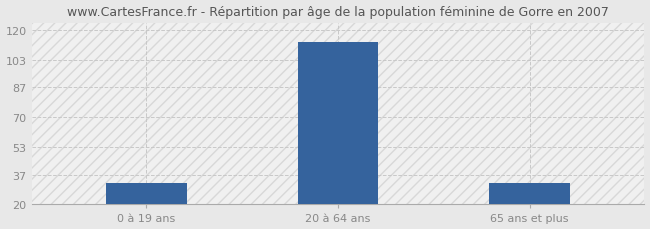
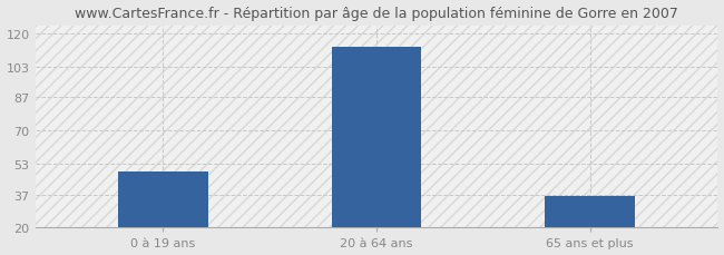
0 à 19 ans: 32 -> 49
65 ans et plus: 32 -> 36
